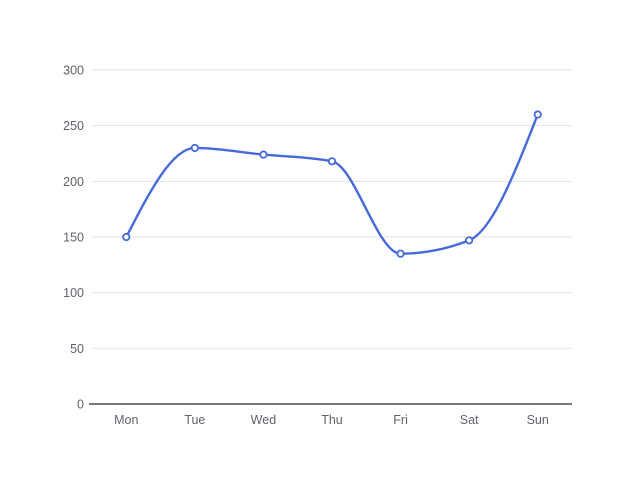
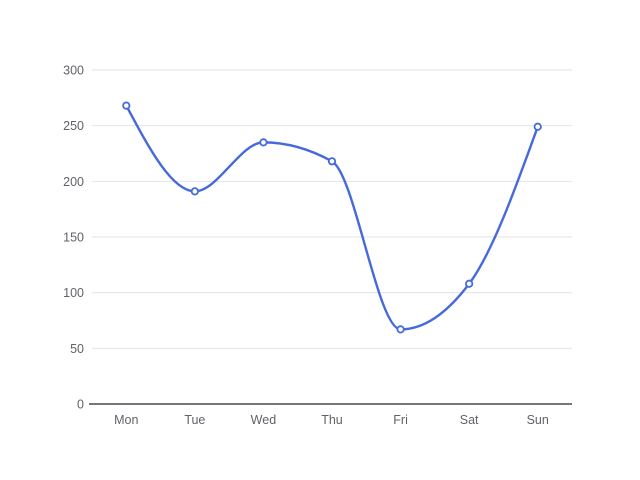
Mon: 150 -> 268
Tue: 230 -> 191
Wed: 224 -> 235
Fri: 135 -> 67
Sat: 147 -> 108
Sun: 260 -> 249
